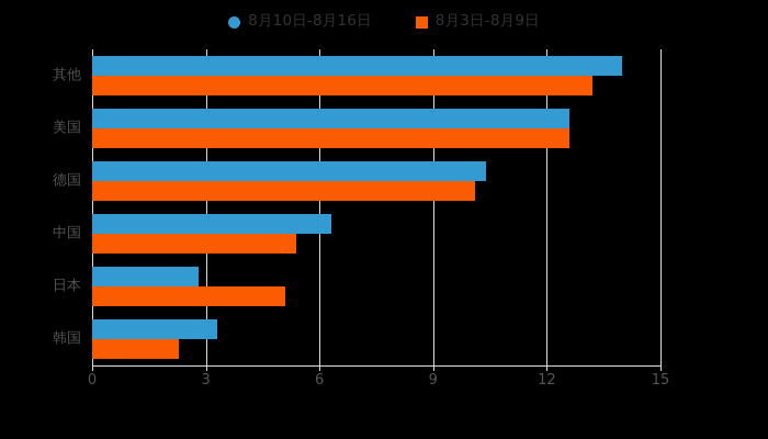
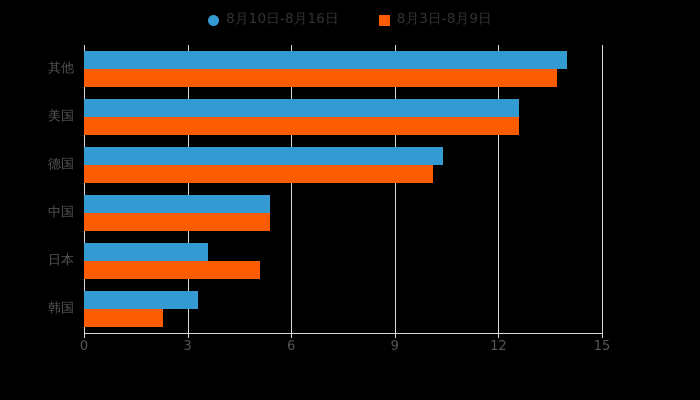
8月3日-8月9日/其他: 13.2 -> 13.7
8月10日-8月16日/中国: 6.3 -> 5.4
8月10日-8月16日/日本: 2.8 -> 3.6
